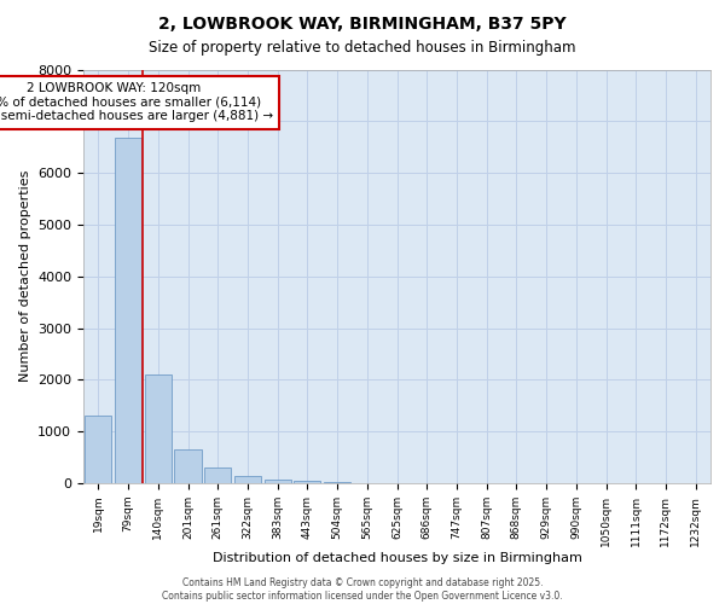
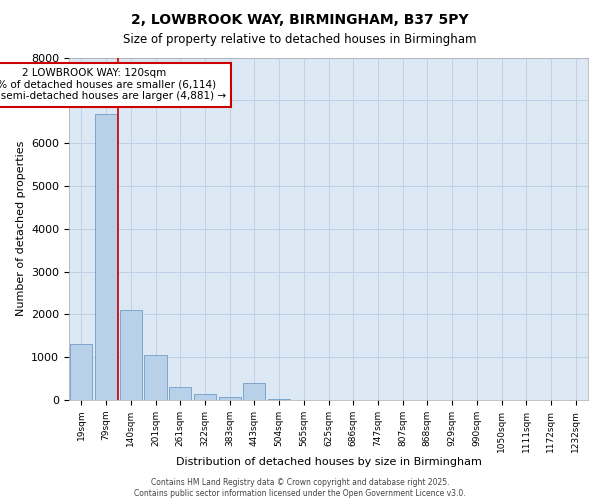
201sqm: 650 -> 1050
443sqm: 40 -> 400
